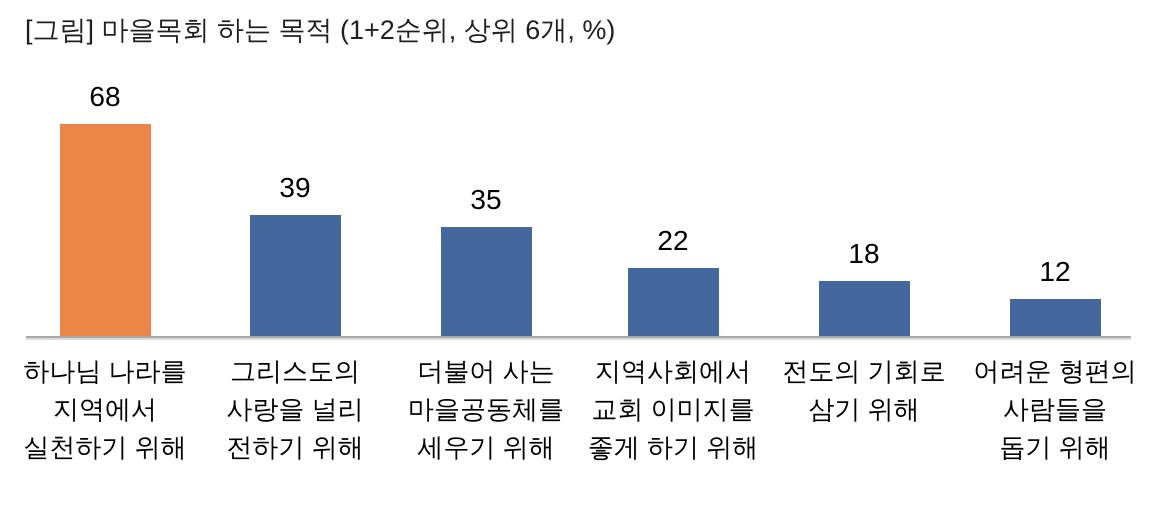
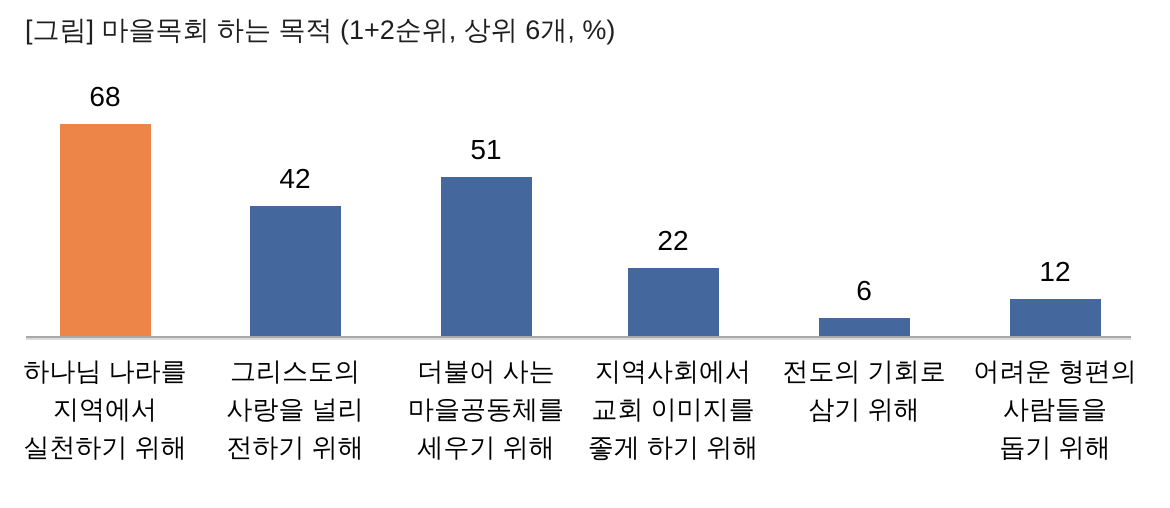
그리스도의 사랑을 널리 전하기 위해: 39 -> 42
더불어 사는 마을공동체를 세우기 위해: 35 -> 51
전도의 기회로 삼기 위해: 18 -> 6
